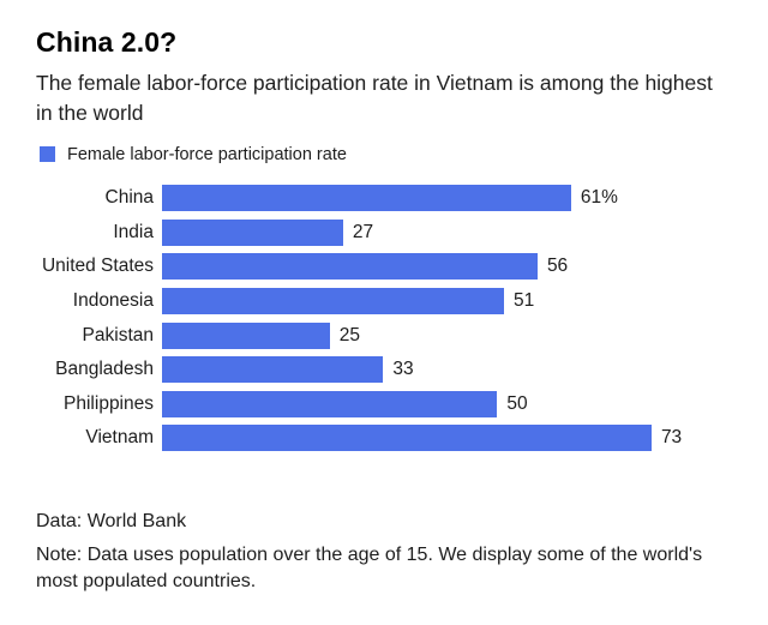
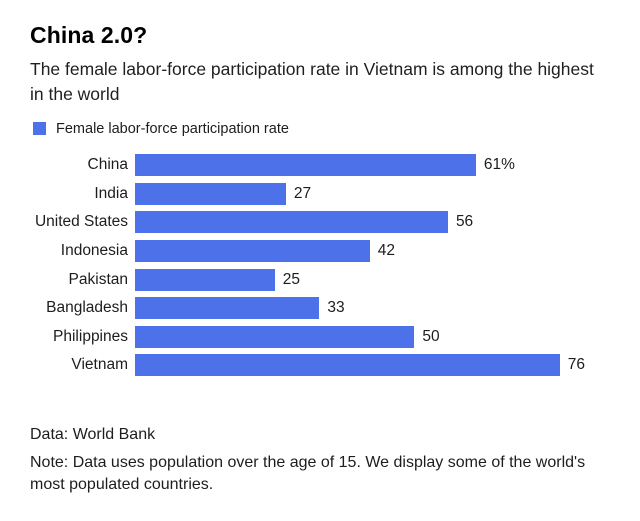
Indonesia: 51 -> 42
Vietnam: 73 -> 76
